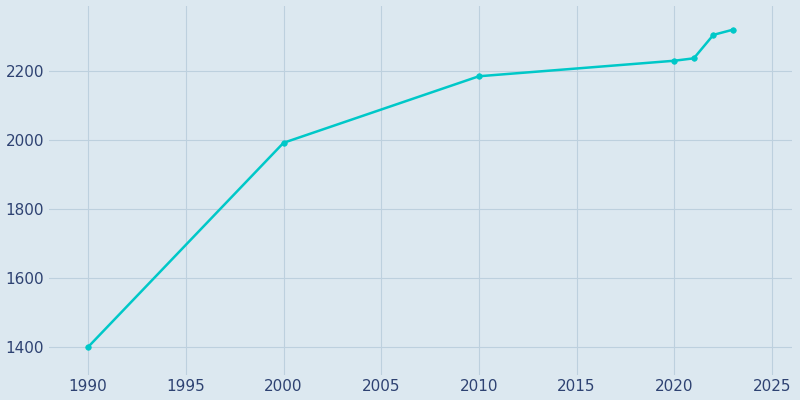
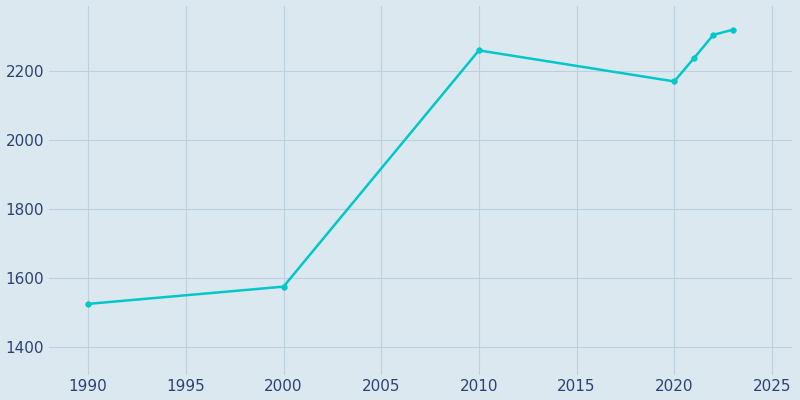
1990: 1400 -> 1525
2000: 1992 -> 1575
2010: 2185 -> 2260
2020: 2230 -> 2170
